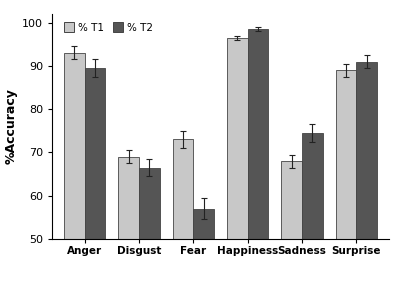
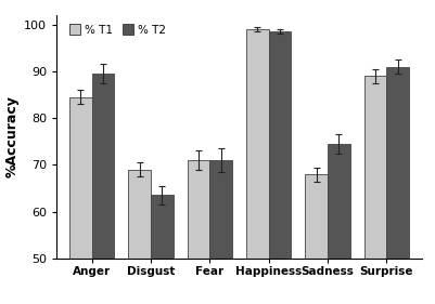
% T1/Anger: 93.0 -> 84.5
% T2/Disgust: 66.5 -> 63.5
% T1/Fear: 73.0 -> 71.0
% T2/Fear: 57.0 -> 71.0
% T1/Happiness: 96.5 -> 99.0
